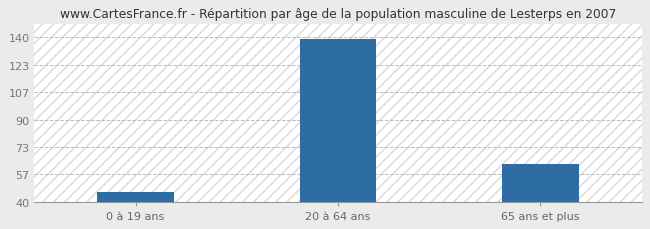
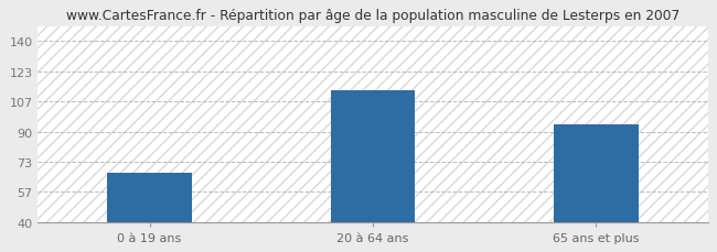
0 à 19 ans: 46 -> 67
20 à 64 ans: 139 -> 113
65 ans et plus: 63 -> 94
